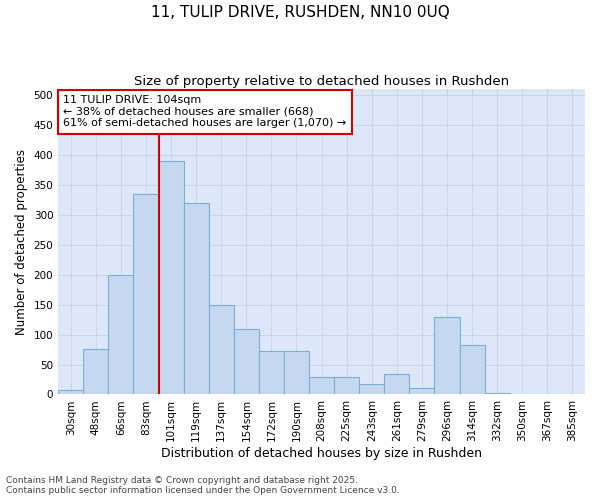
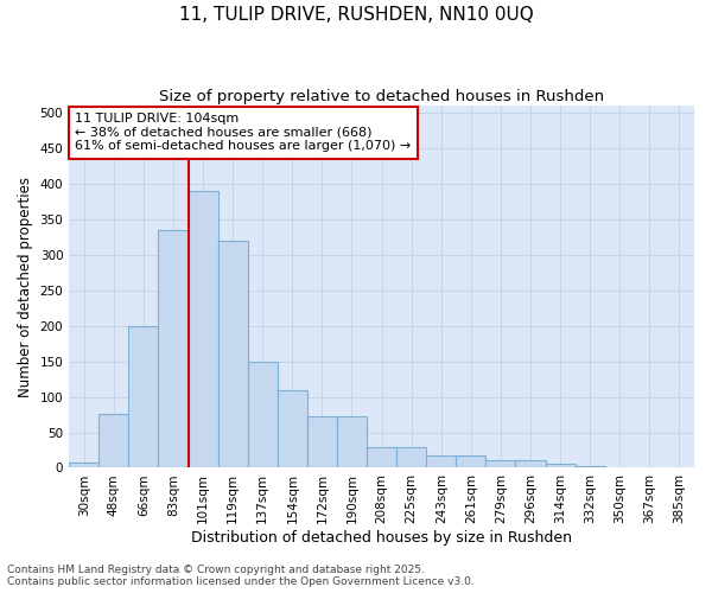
261sqm: 34 -> 17
296sqm: 130 -> 10
314sqm: 82 -> 6
